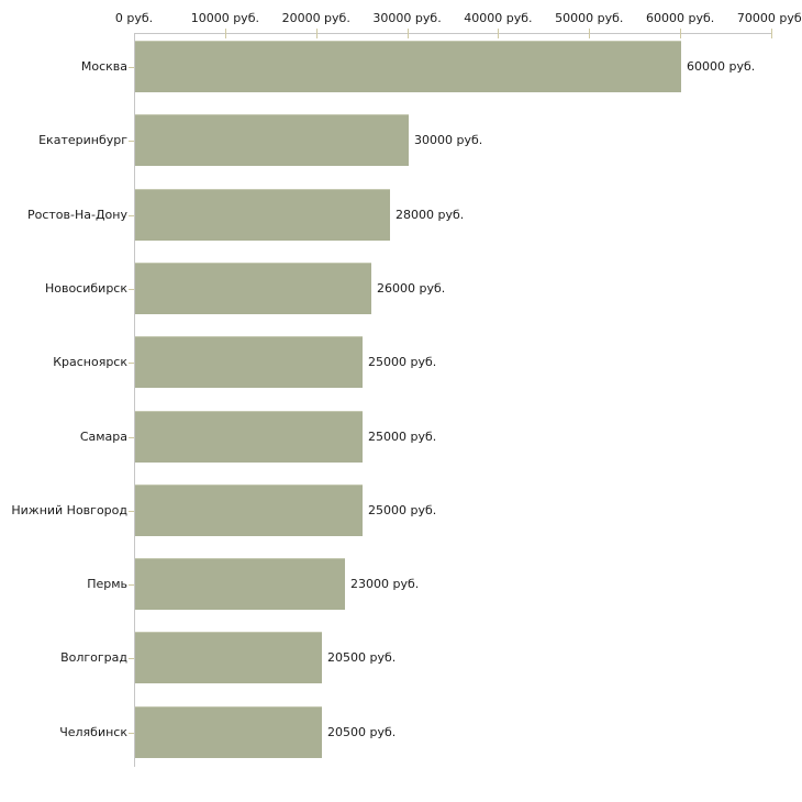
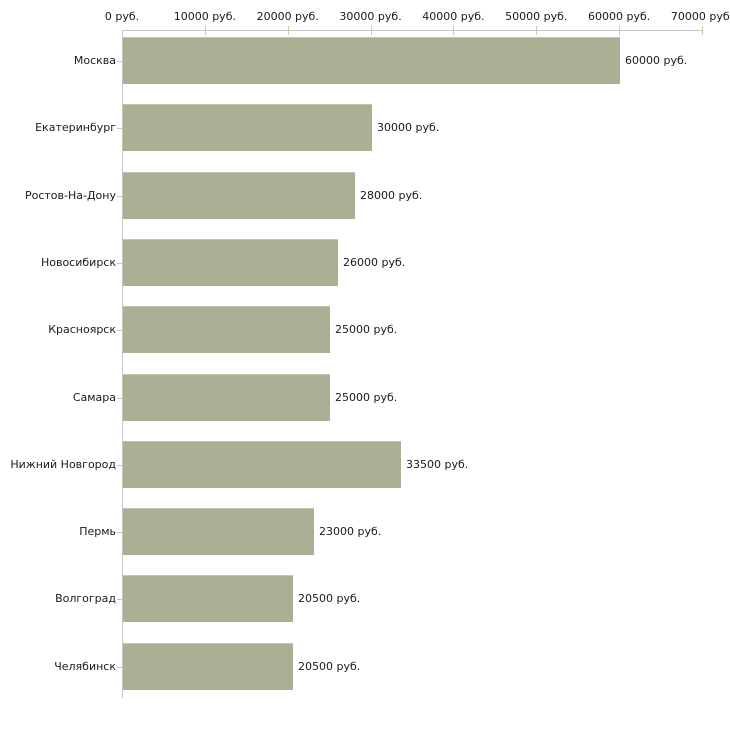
Нижний Новгород: 25000 -> 33500
